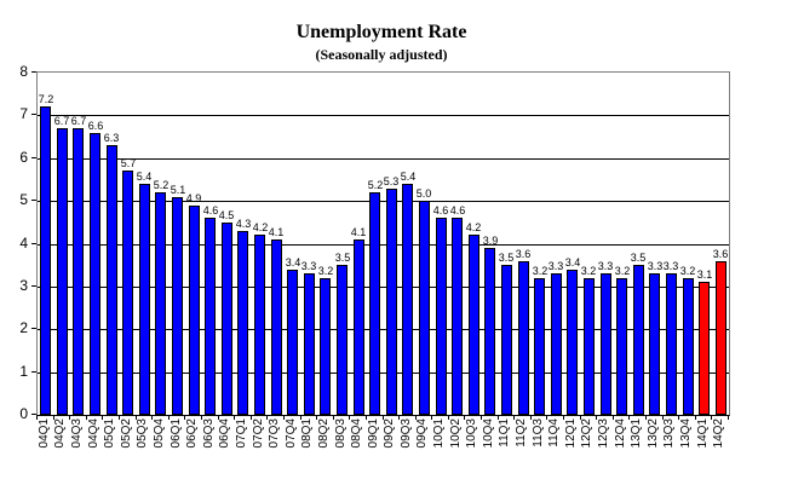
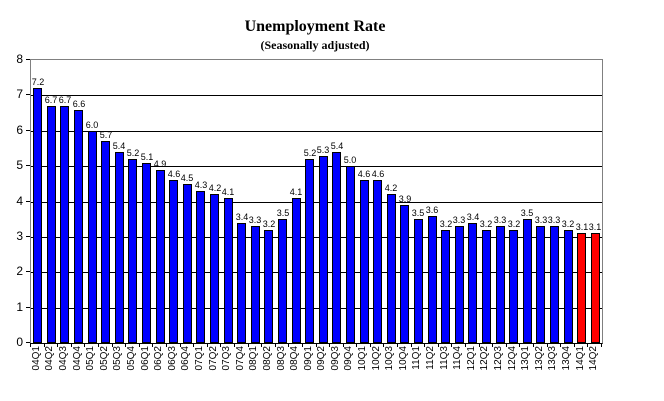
05Q1: 6.3 -> 6.0
14Q2: 3.6 -> 3.1
